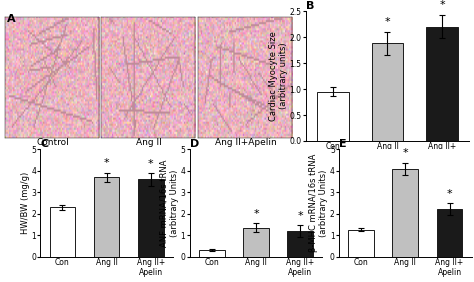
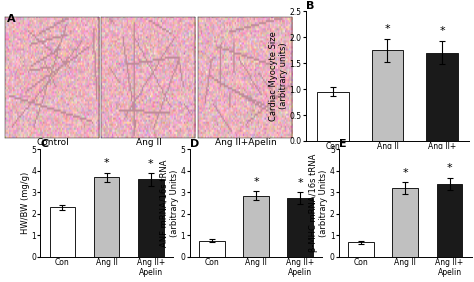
B/Ang II: 1.88 -> 1.75
B/Ang II+ Apelin: 2.20 -> 1.70
D/Con: 0.30 -> 0.75
D/Ang II: 1.35 -> 2.85
D/Ang II+ Apelin: 1.20 -> 2.72
E/Con: 1.25 -> 0.68
E/Ang II: 4.10 -> 3.20
E/Ang II+ Apelin: 2.20 -> 3.40
